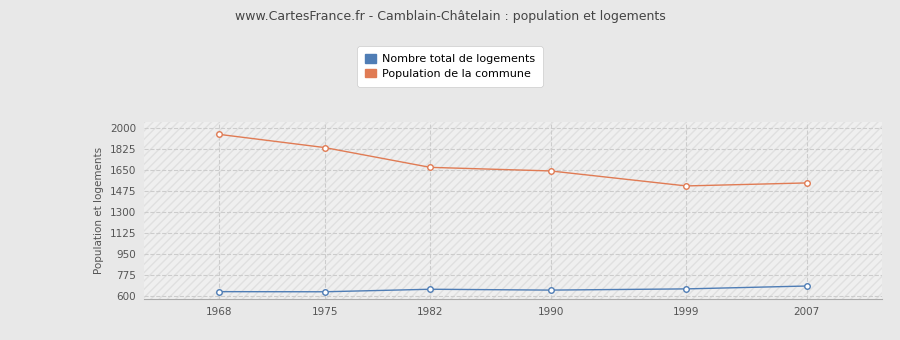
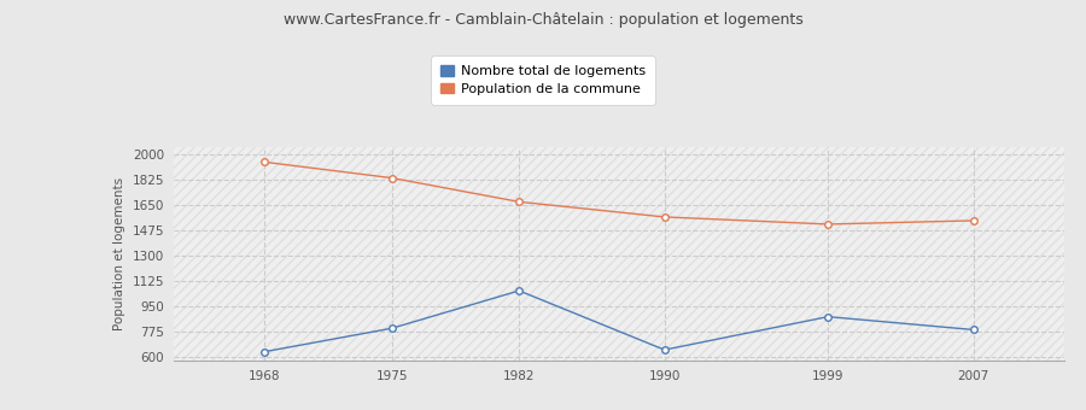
Nombre total de logements/1975: 640 -> 800
Nombre total de logements/1982: 660 -> 1060
Population de la commune/1990: 1640 -> 1570
Nombre total de logements/1999: 660 -> 880
Nombre total de logements/2007: 680 -> 790
